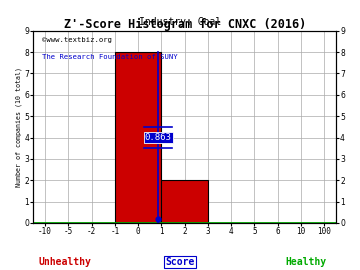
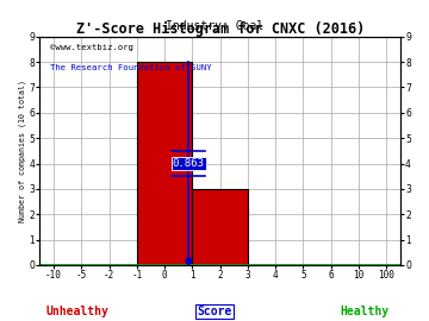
2: 2 -> 3
